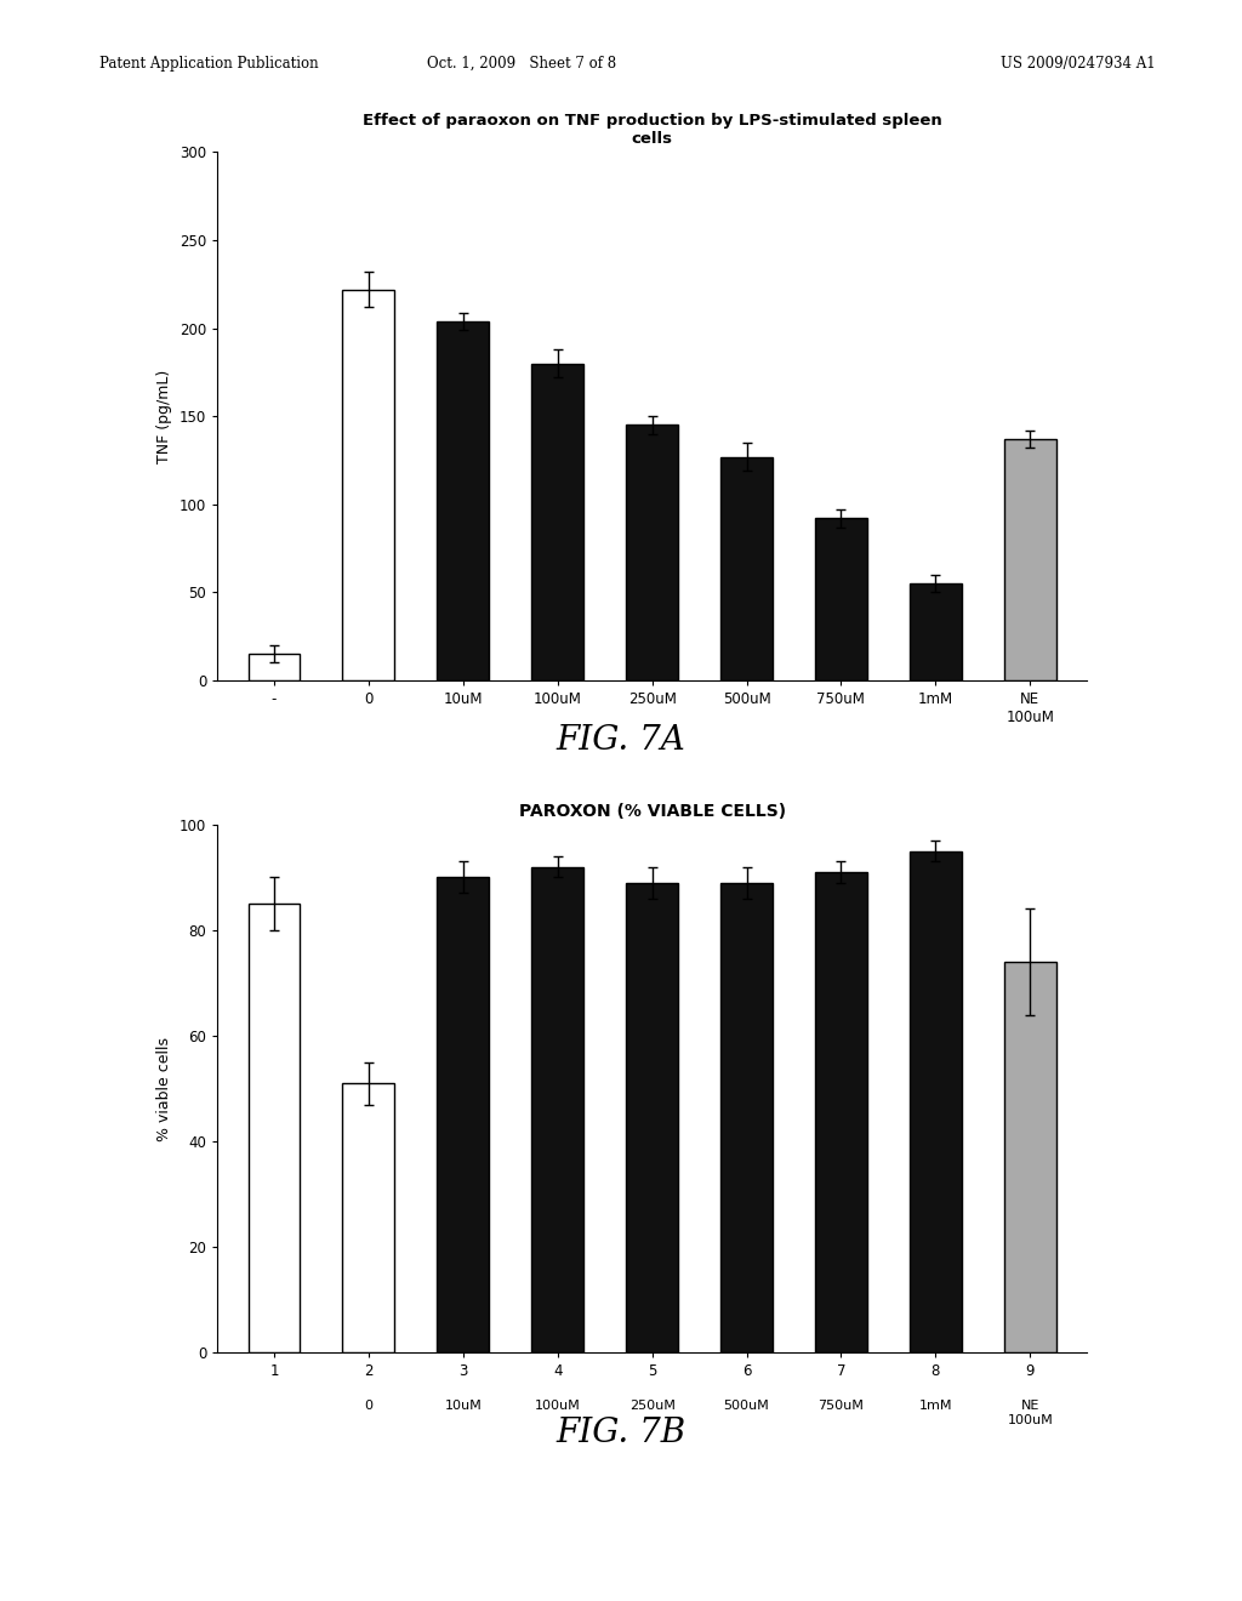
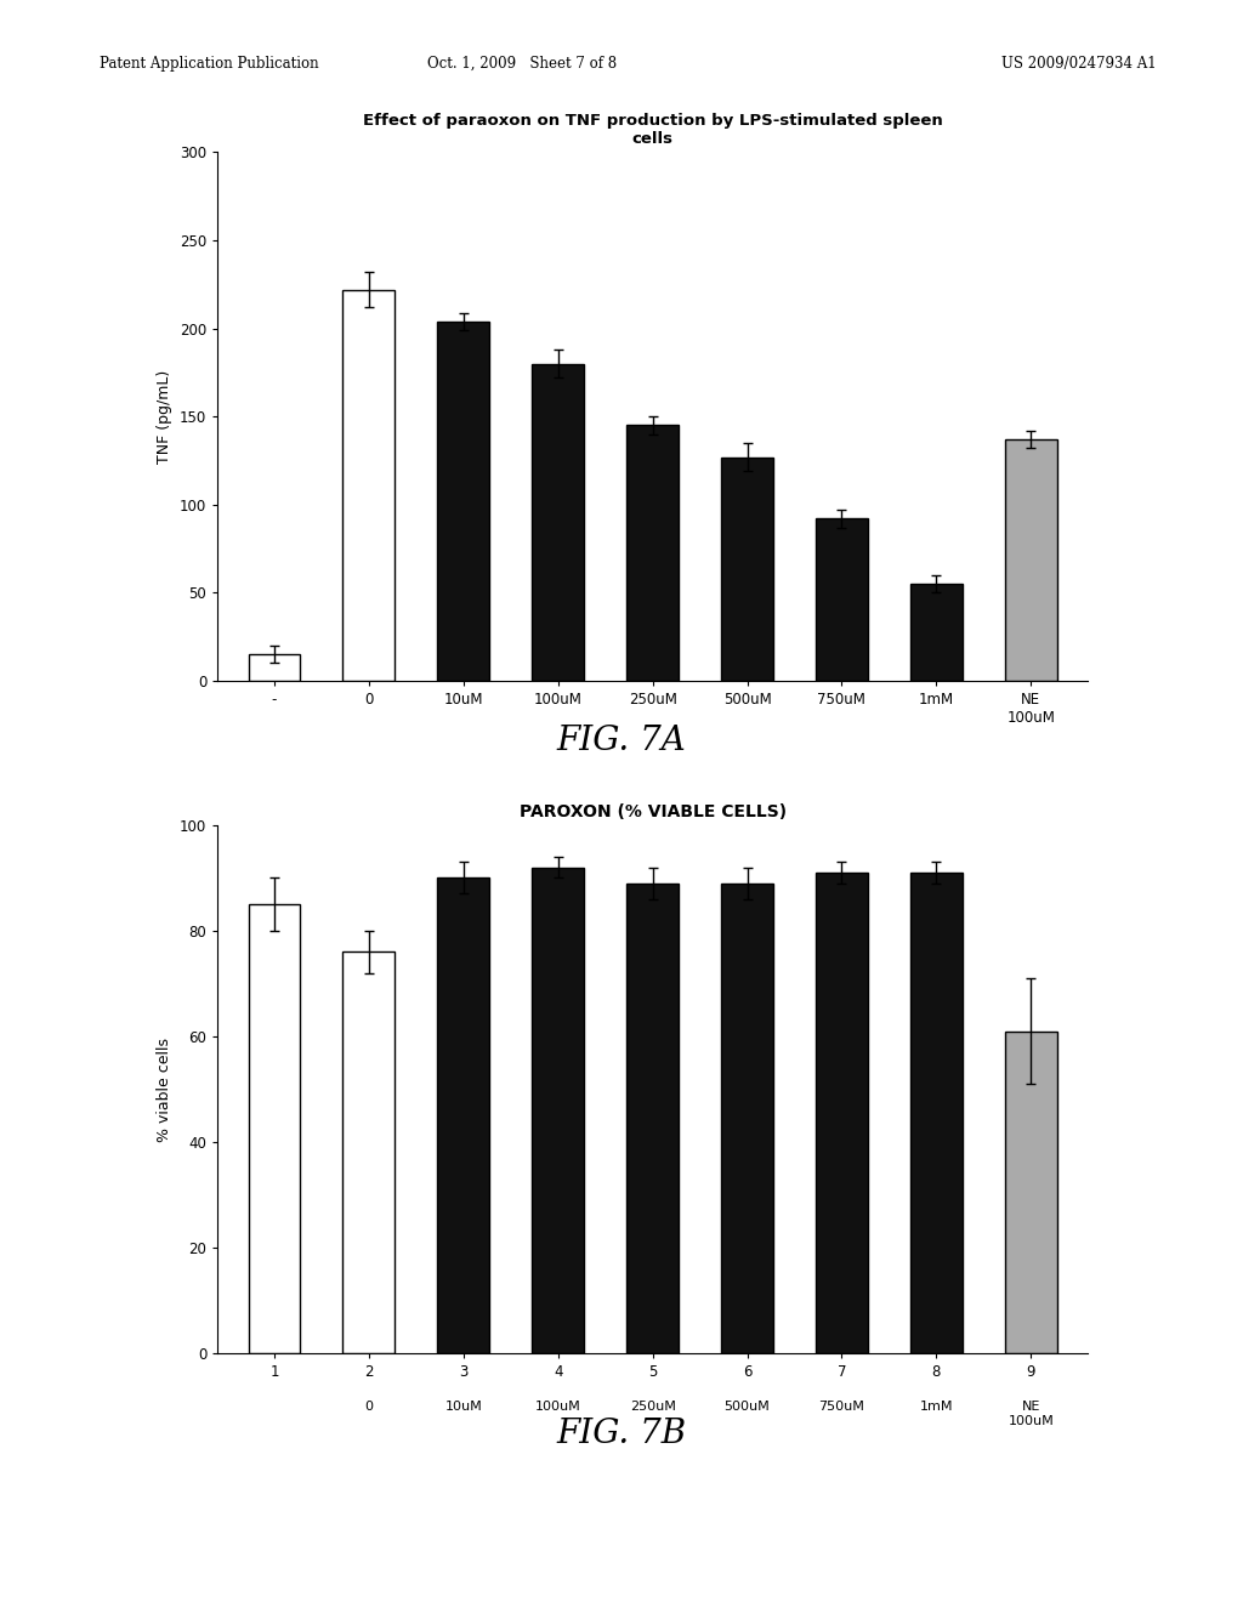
PAROXON (% VIABLE CELLS)/2: 51 -> 76
PAROXON (% VIABLE CELLS)/8: 95 -> 91
PAROXON (% VIABLE CELLS)/9: 74 -> 61
